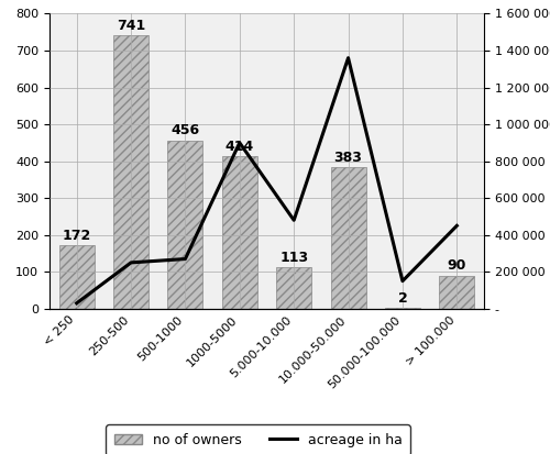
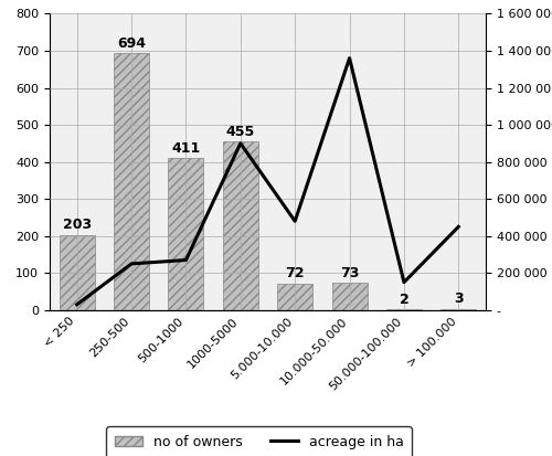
no of owners/< 250: 172 -> 203
no of owners/250-500: 741 -> 694
no of owners/500-1000: 456 -> 411
no of owners/1000-5000: 414 -> 455
no of owners/5.000-10.000: 113 -> 72
no of owners/10.000-50.000: 383 -> 73
no of owners/> 100.000: 90 -> 3
